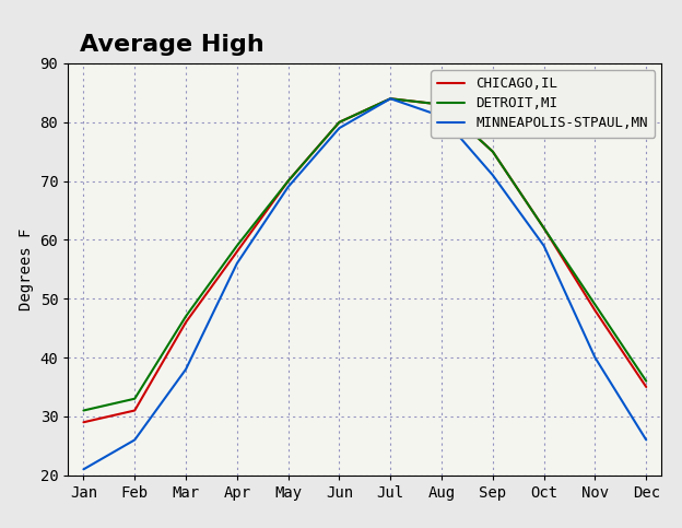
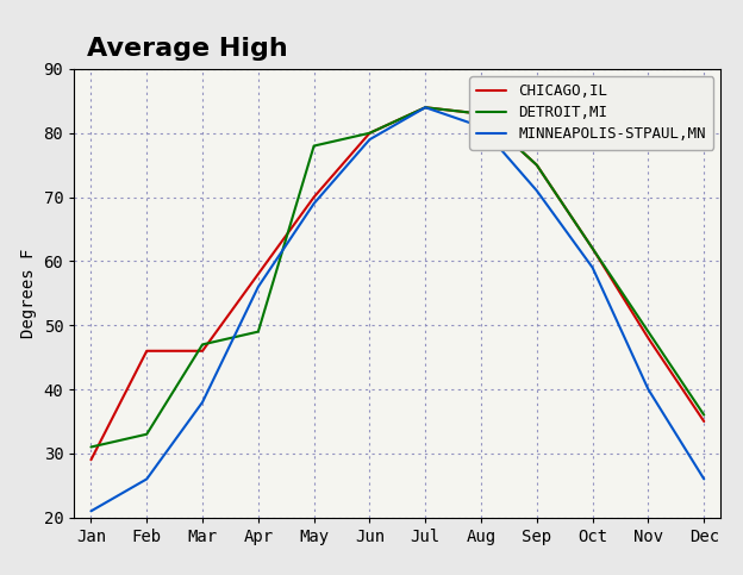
CHICAGO,IL/Feb: 31 -> 46
DETROIT,MI/Apr: 59 -> 49
DETROIT,MI/May: 70 -> 78
